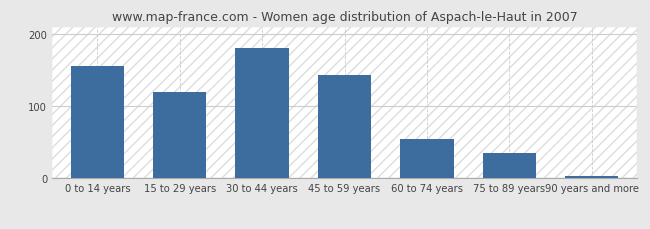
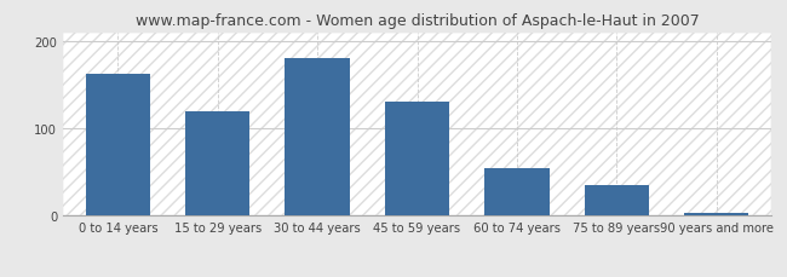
0 to 14 years: 155 -> 162
45 to 59 years: 143 -> 130
